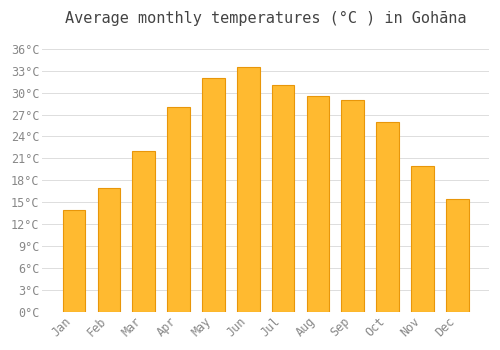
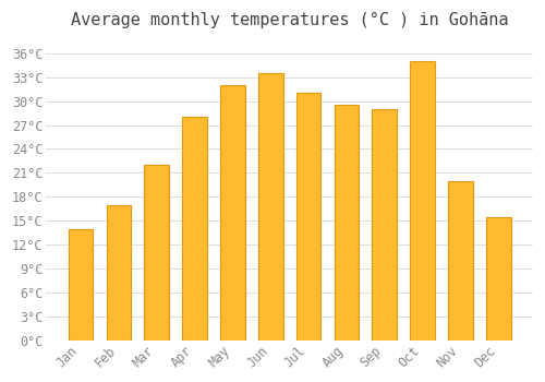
Oct: 26.0°C -> 35.0°C
